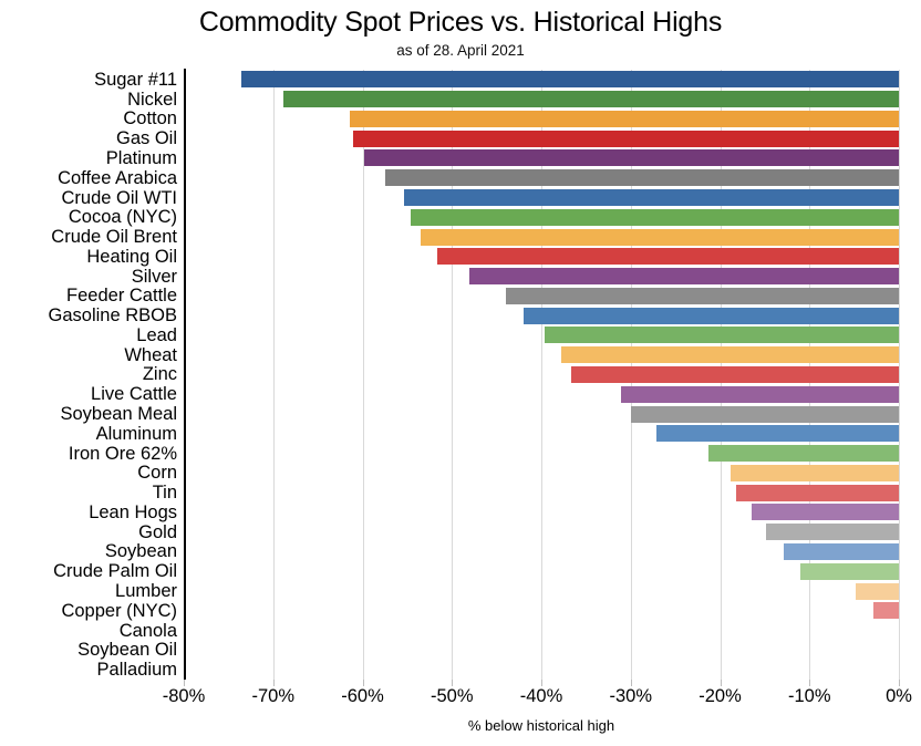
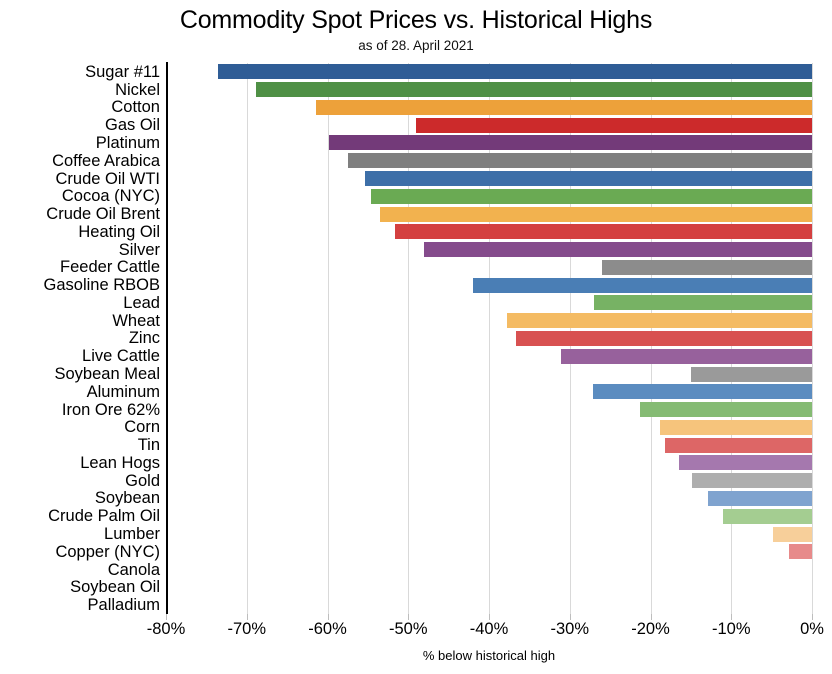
Gas Oil: -61% -> -49%
Feeder Cattle: -44% -> -26%
Lead: -40% -> -27%
Soybean Meal: -30% -> -15%
